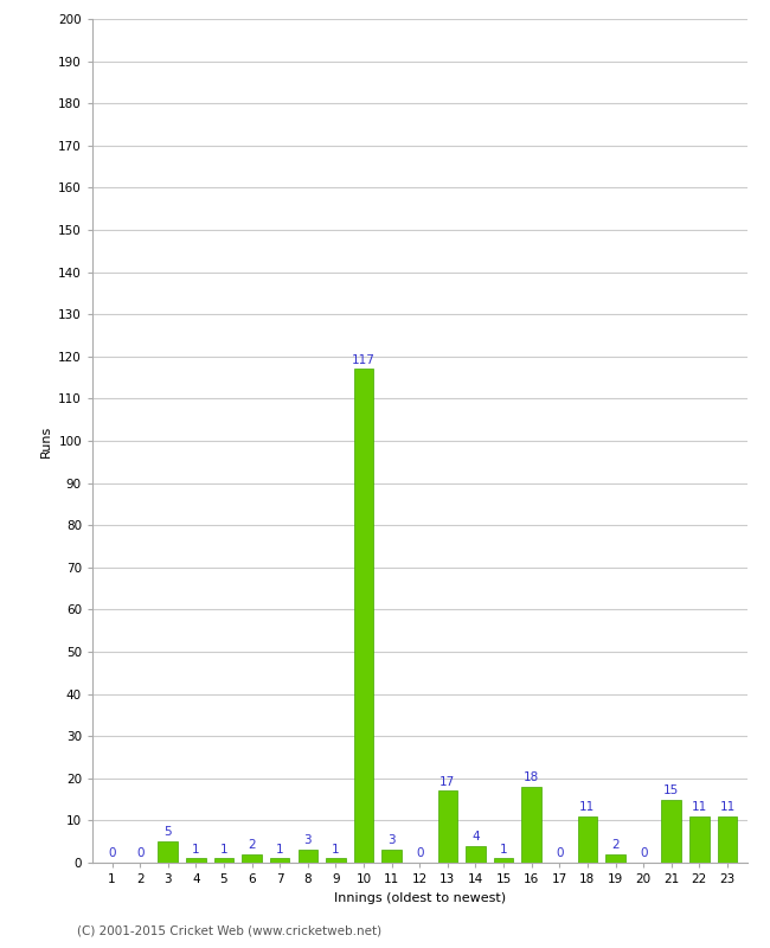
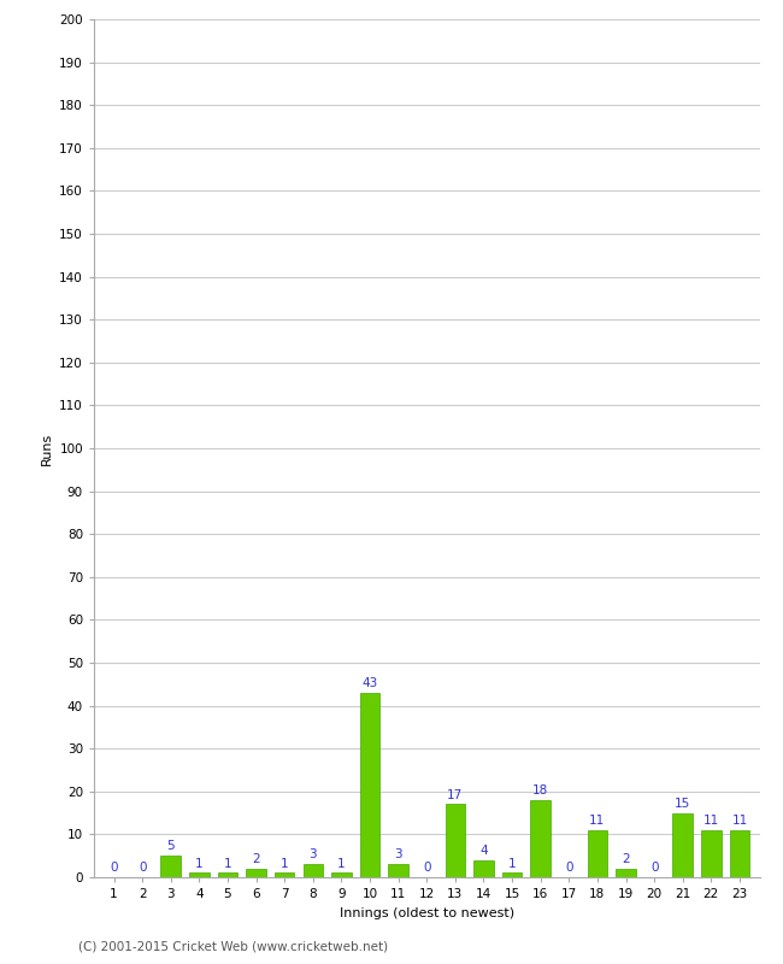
10: 117 -> 43
